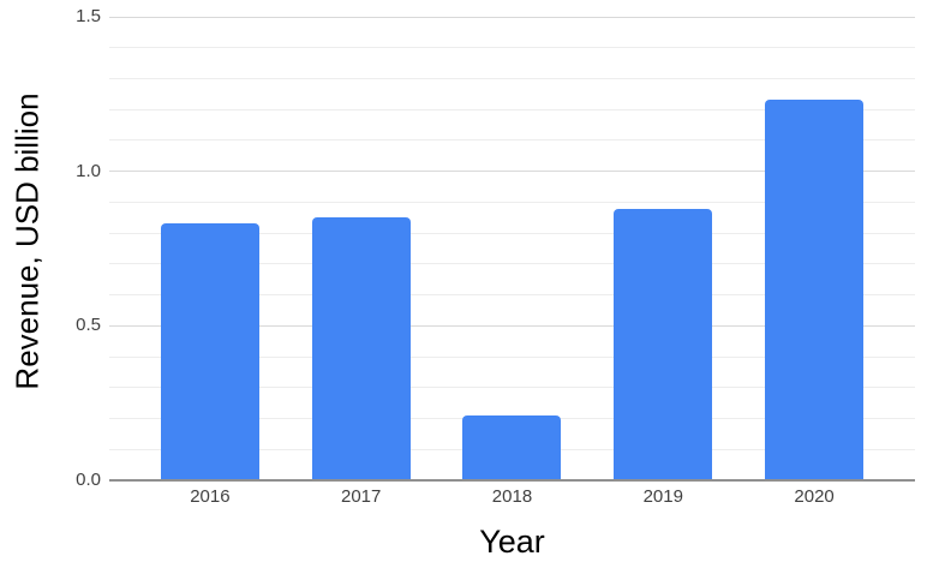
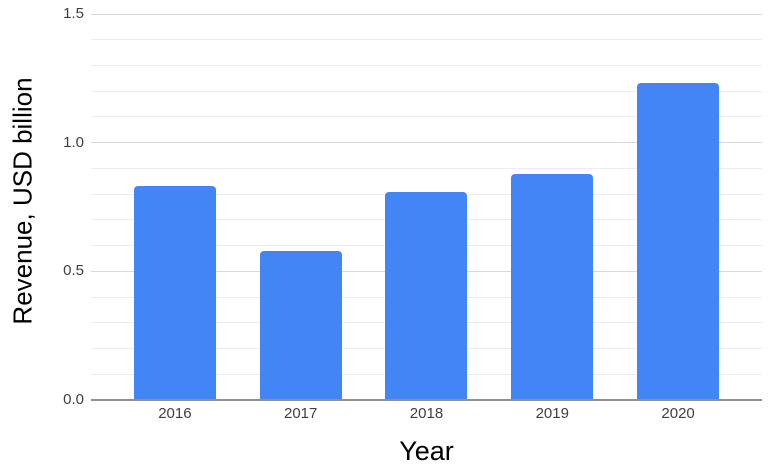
2017: 0.85 -> 0.58
2018: 0.21 -> 0.81
